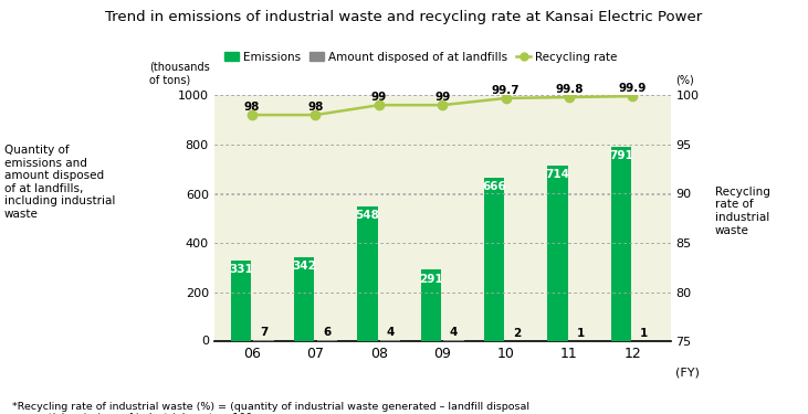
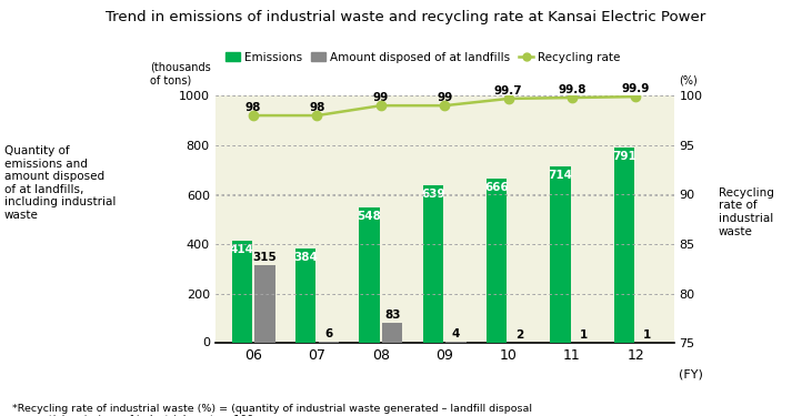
Emissions/06: 331 -> 414
Amount disposed of at landfills/06: 7 -> 315
Emissions/07: 342 -> 384
Amount disposed of at landfills/08: 4 -> 83
Emissions/09: 291 -> 639
